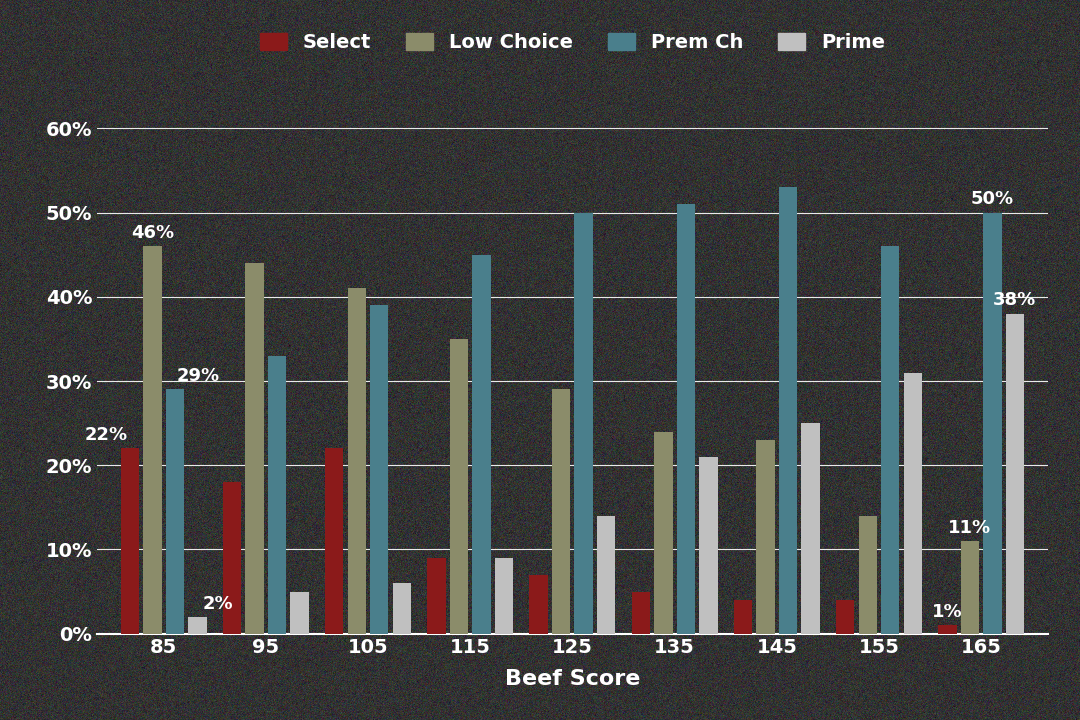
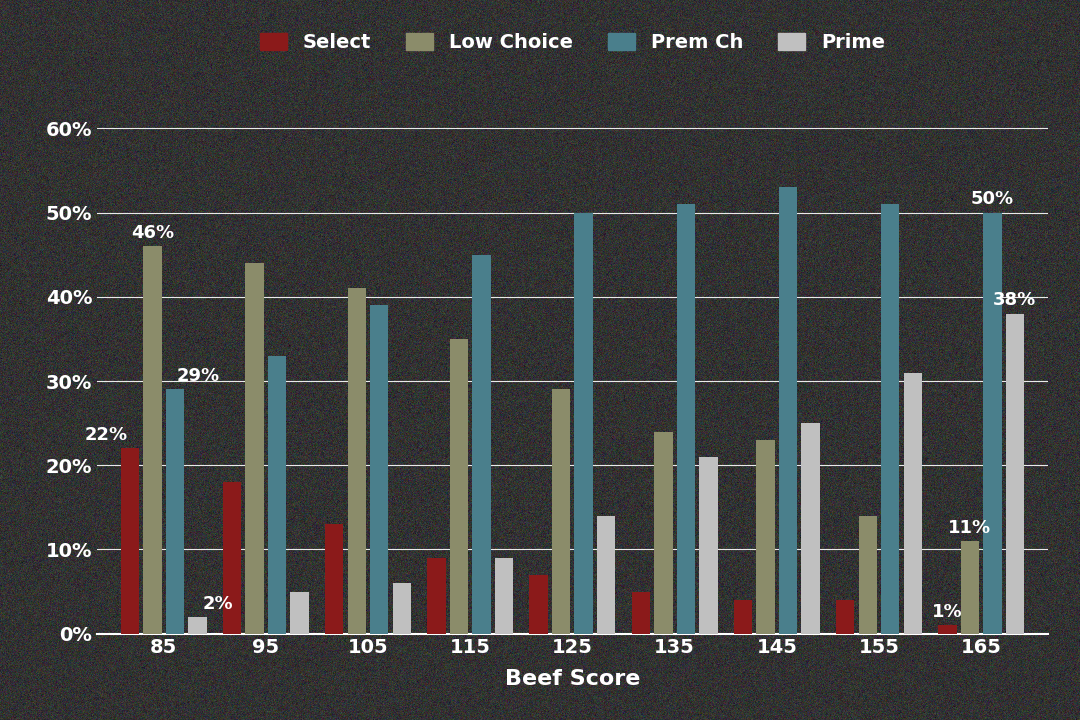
Select/105: 22% -> 13%
Prem Ch/155: 46% -> 51%
